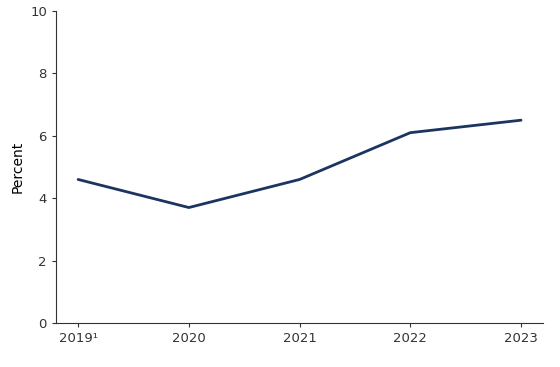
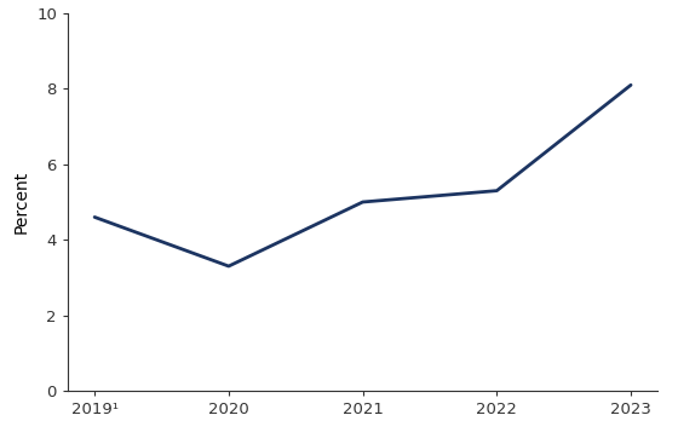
2020: 3.7 -> 3.3
2021: 4.6 -> 5.0
2022: 6.1 -> 5.3
2023: 6.5 -> 8.1
